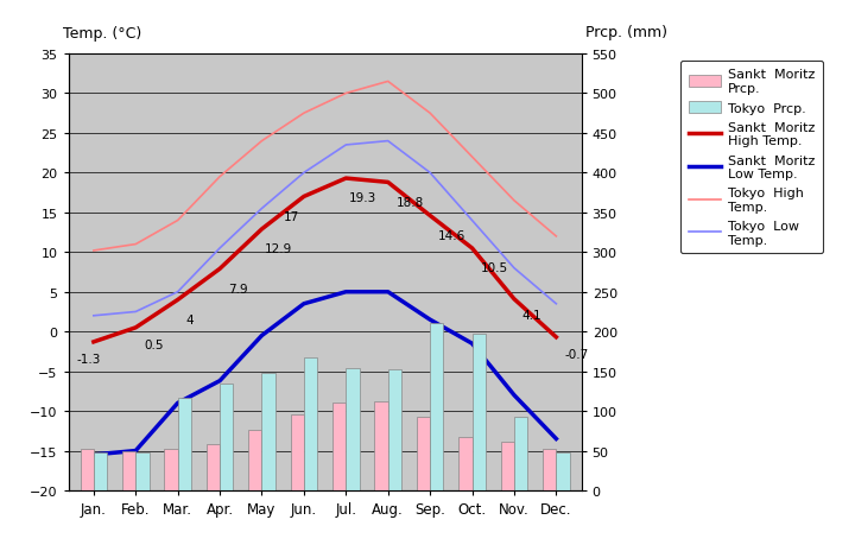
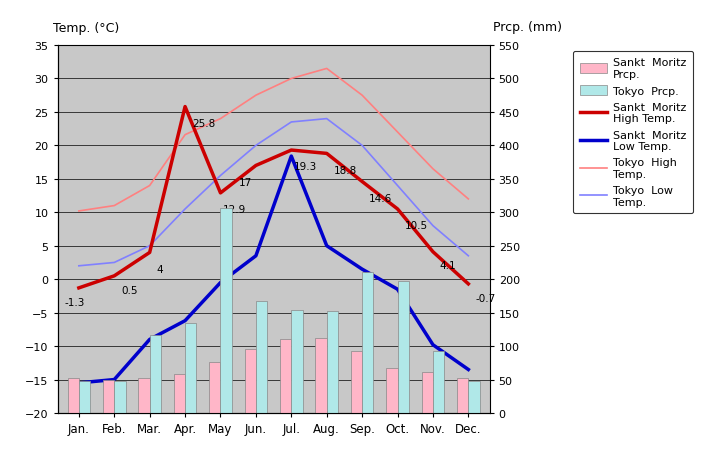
Sankt Moritz High Temp./Apr.: 7.9 -> 25.8
Tokyo High Temp./Apr.: 19.5 -> 21.6
Tokyo Prcp./May: 148 -> 306
Sankt Moritz Low Temp./Jul.: 5.0 -> 18.4
Sankt Moritz Low Temp./Nov.: -8.0 -> -9.8
